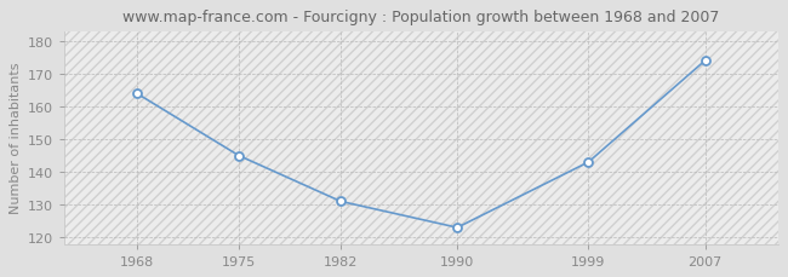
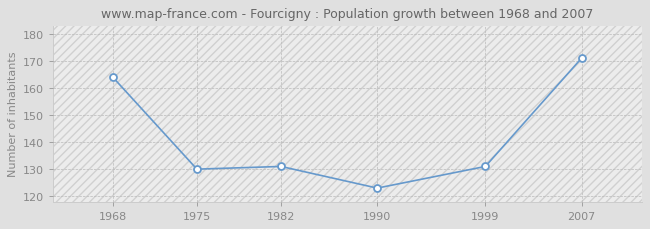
1975: 145 -> 130
1999: 143 -> 131
2007: 174 -> 171
